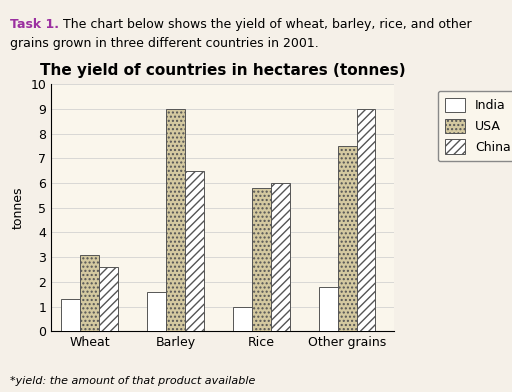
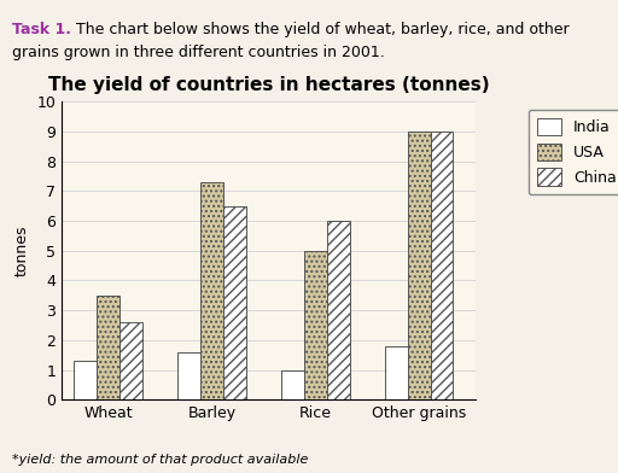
USA/Wheat: 3.1 -> 3.5
USA/Barley: 9.0 -> 7.3
USA/Rice: 5.8 -> 5.0
USA/Other grains: 7.5 -> 9.0
